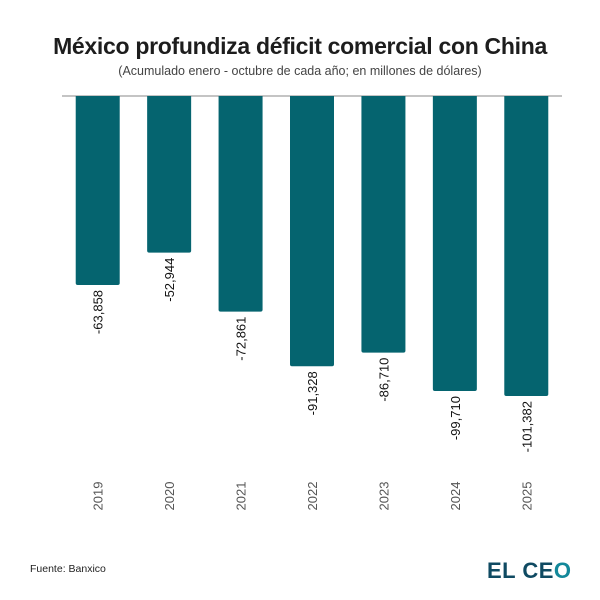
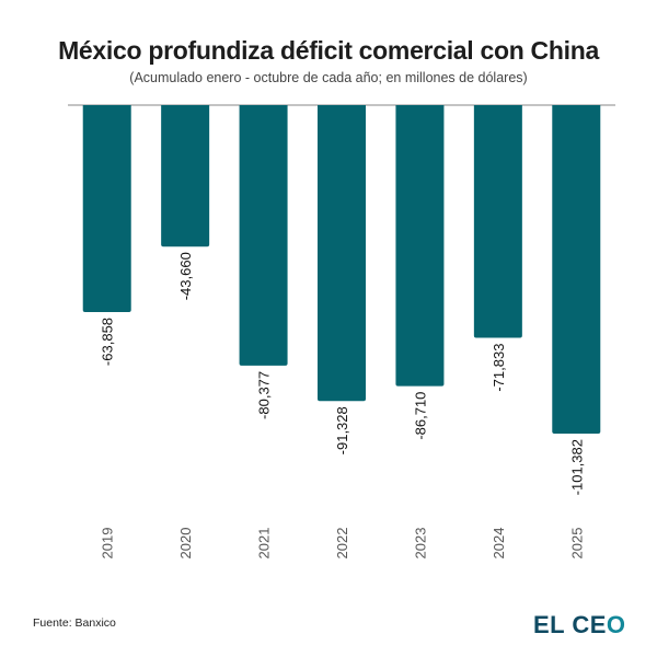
2020: -52,944 -> -43,660
2021: -72,861 -> -80,377
2024: -99,710 -> -71,833
